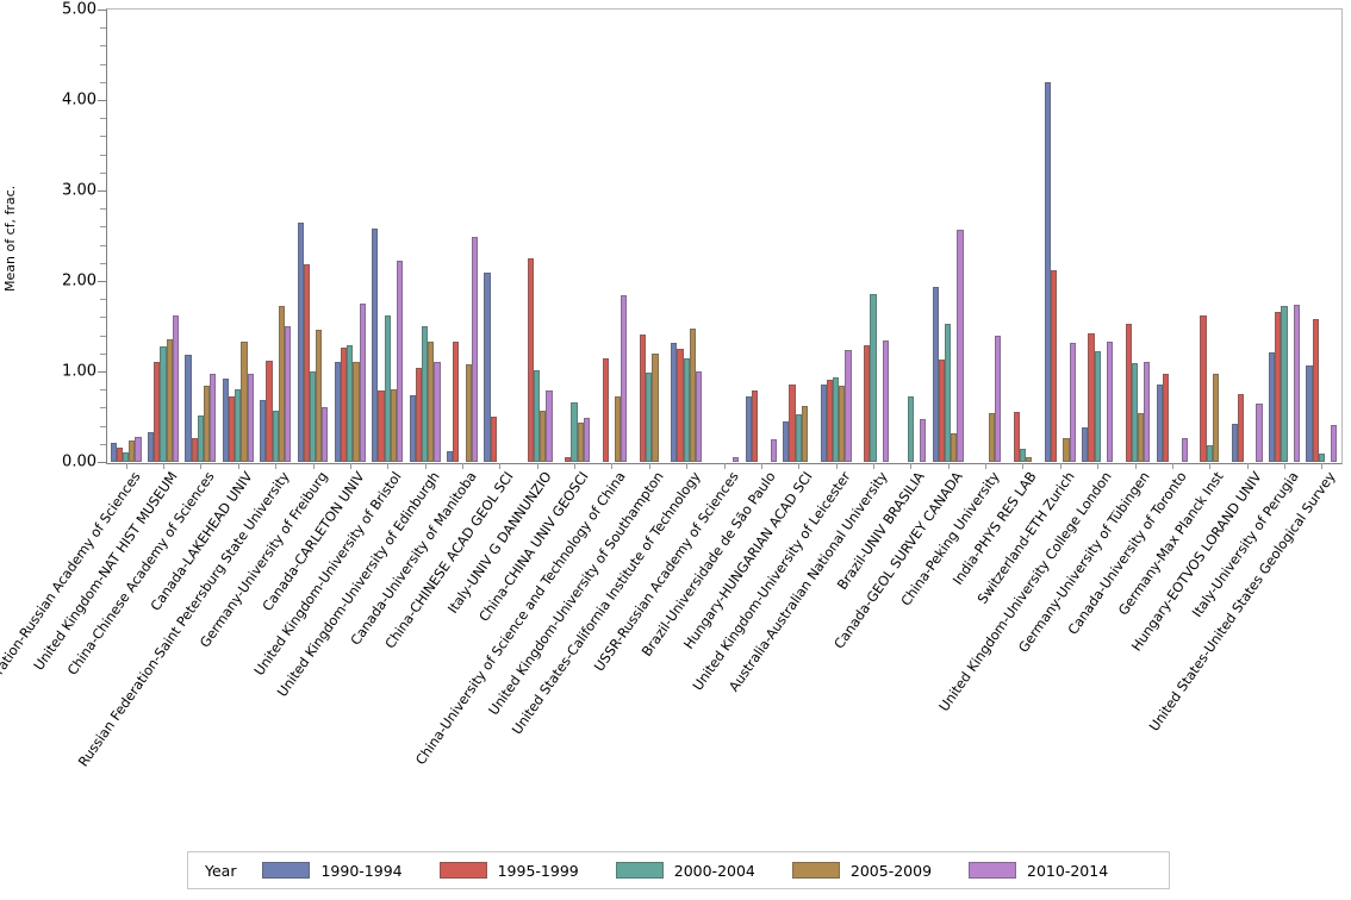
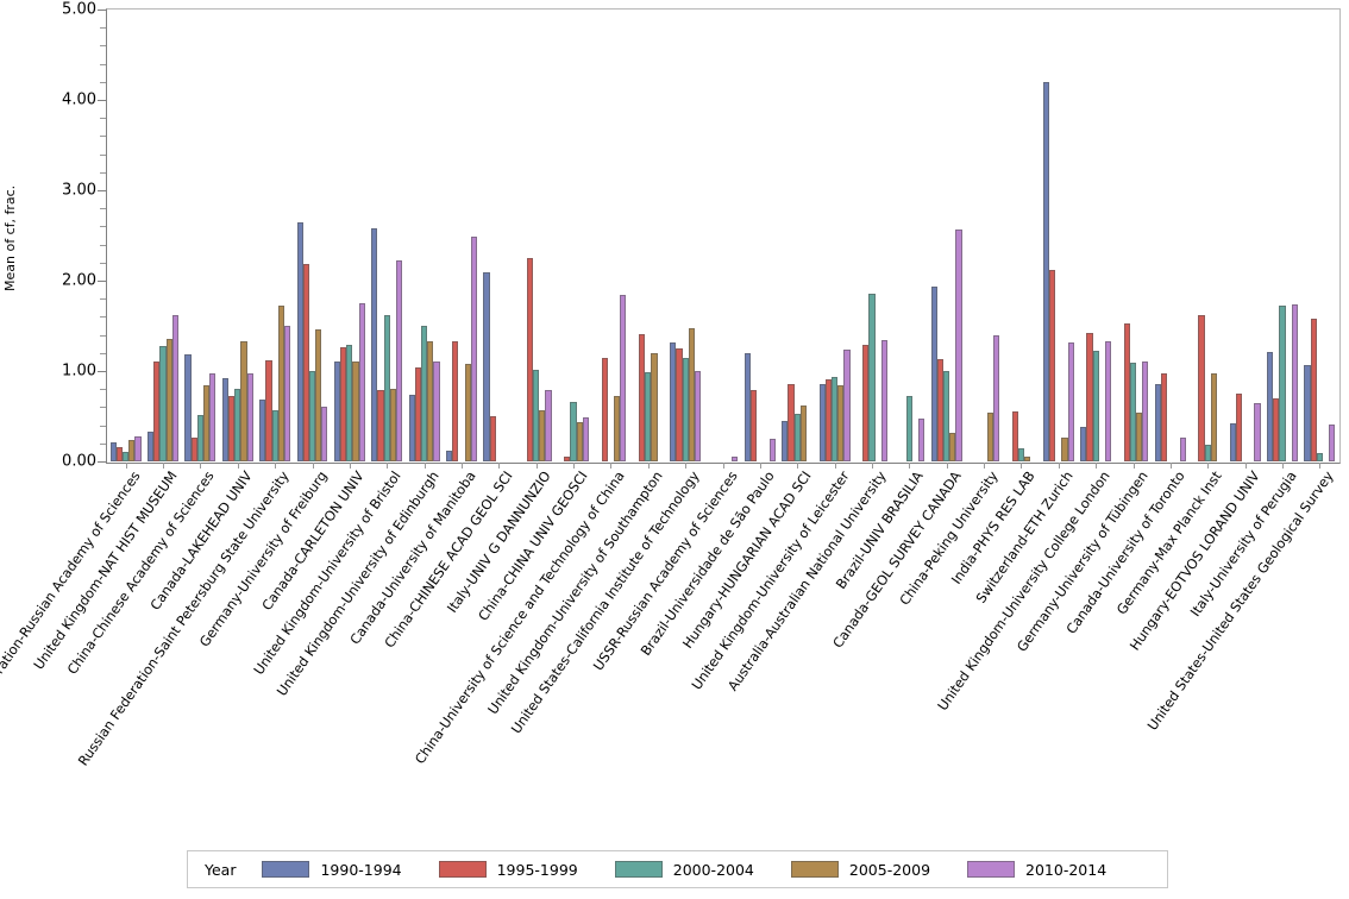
1990-1994/Brazil-Universidade de São Paulo: 0.7 -> 1.2
2000-2004/Canada-GEOL SURVEY CANADA: 1.5 -> 1.0
1995-1999/Italy-University of Perugia: 1.7 -> 0.7
